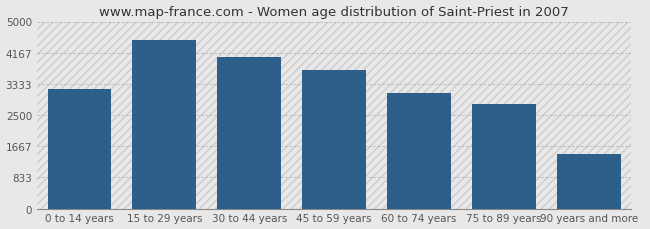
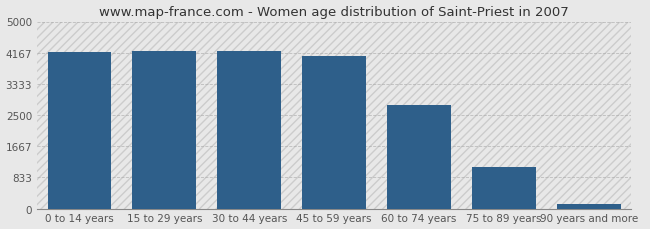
0 to 14 years: 3200 -> 4180
15 to 29 years: 4500 -> 4200
30 to 44 years: 4050 -> 4220
45 to 59 years: 3700 -> 4080
60 to 74 years: 3100 -> 2780
75 to 89 years: 2800 -> 1100
90 years and more: 1450 -> 130
